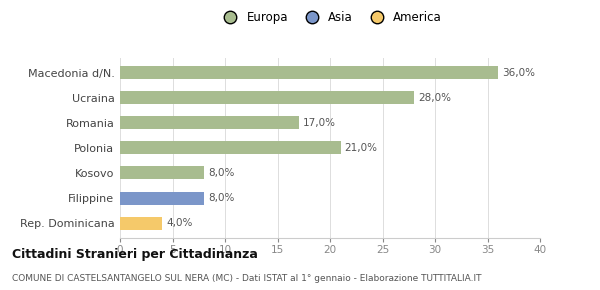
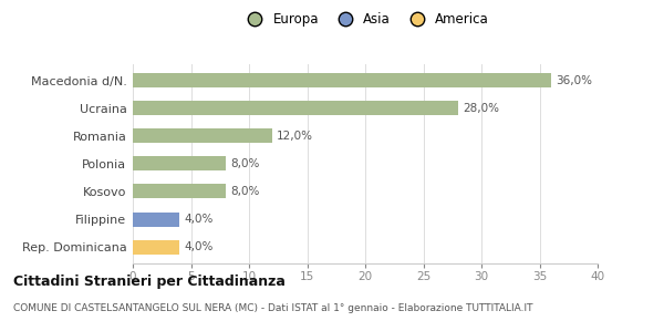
Romania: 17,0% -> 12,0%
Polonia: 21,0% -> 8,0%
Filippine: 8,0% -> 4,0%
